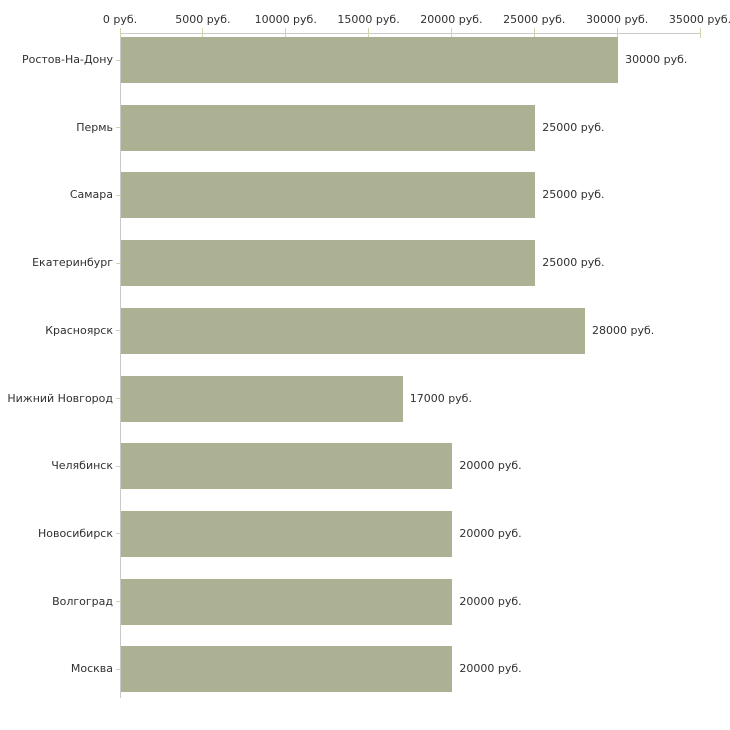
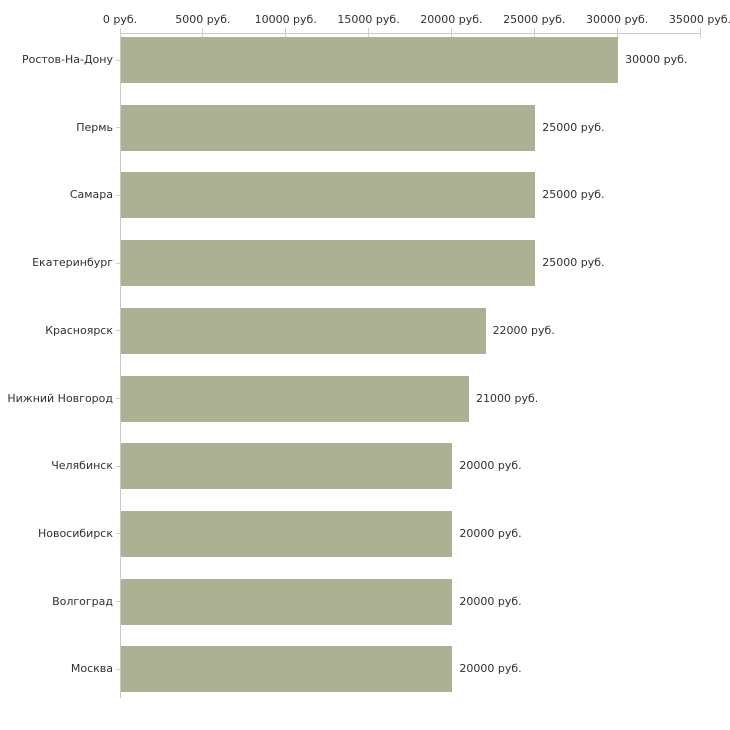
Красноярск: 28000 -> 22000
Нижний Новгород: 17000 -> 21000
